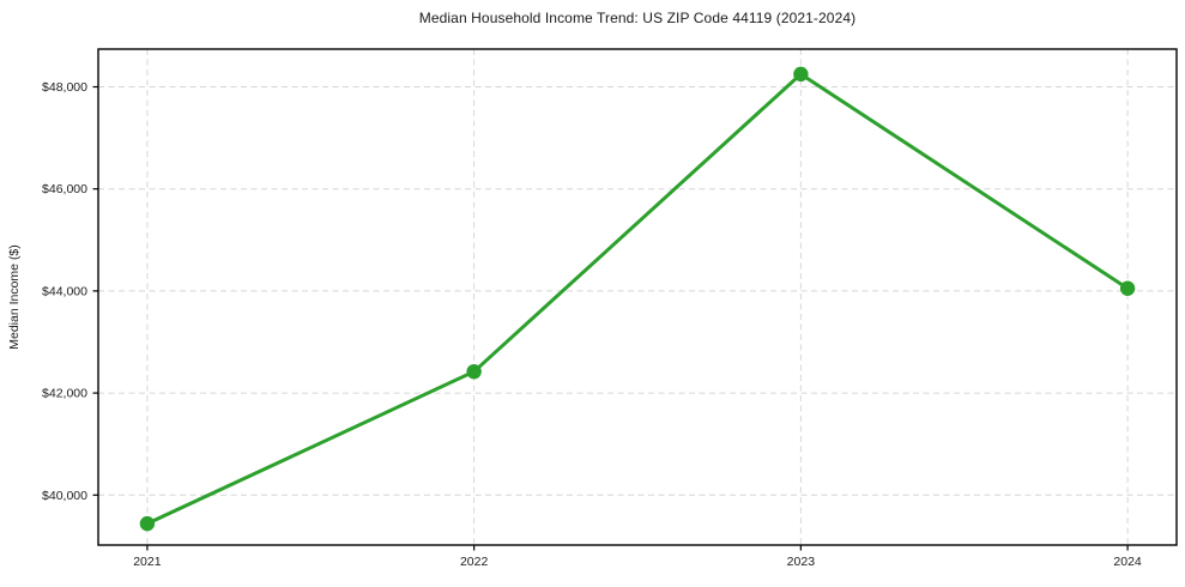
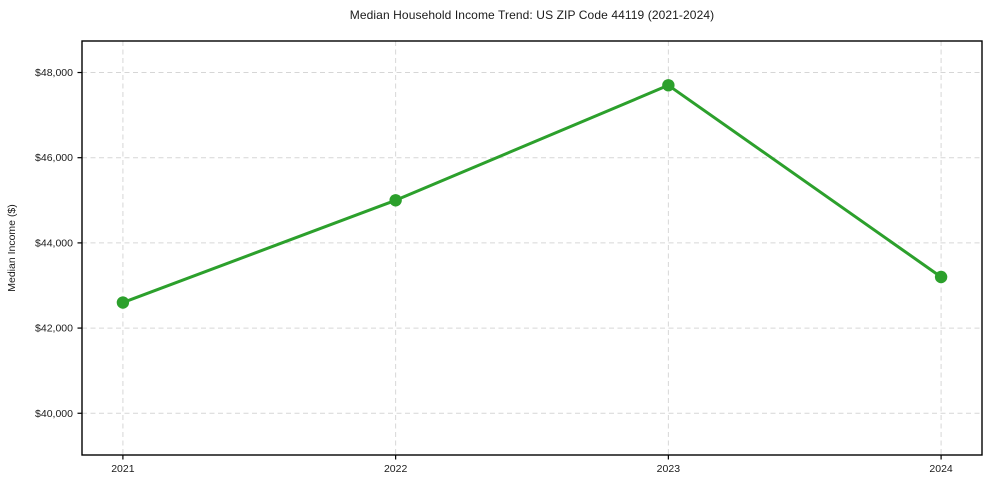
2021: $39400 -> $42600
2022: $42400 -> $45000
2023: $48200 -> $47700
2024: $44000 -> $43200
